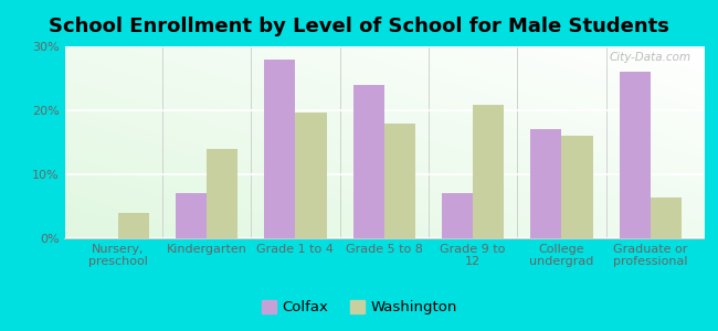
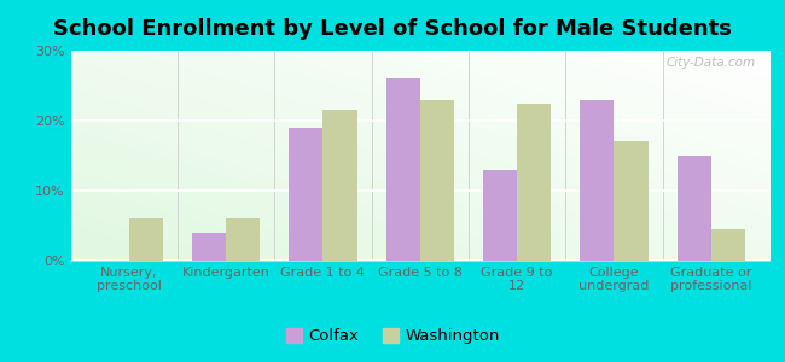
Washington/Nursery, preschool: 4.0% -> 6.0%
Colfax/Kindergarten: 7% -> 4%
Washington/Kindergarten: 14.0% -> 6.0%
Colfax/Grade 1 to 4: 28% -> 19%
Washington/Grade 1 to 4: 19.6% -> 21.5%
Colfax/Grade 5 to 8: 24% -> 26%
Washington/Grade 5 to 8: 18.0% -> 23.0%
Colfax/Grade 9 to 12: 7% -> 13%
Washington/Grade 9 to 12: 20.8% -> 22.5%
Colfax/College undergrad: 17% -> 23%
Washington/College undergrad: 16.0% -> 17.0%
Colfax/Graduate or professional: 26% -> 15%
Washington/Graduate or professional: 6.4% -> 4.5%
